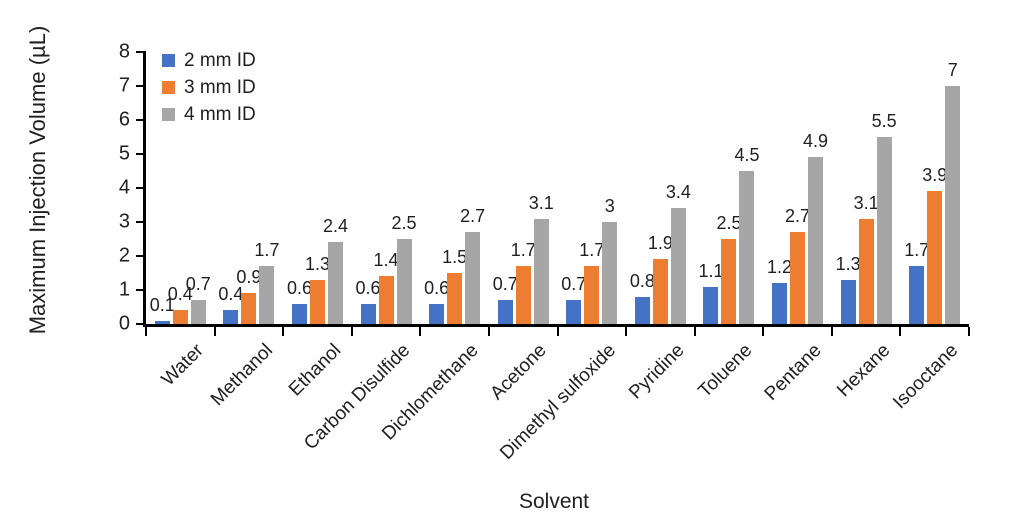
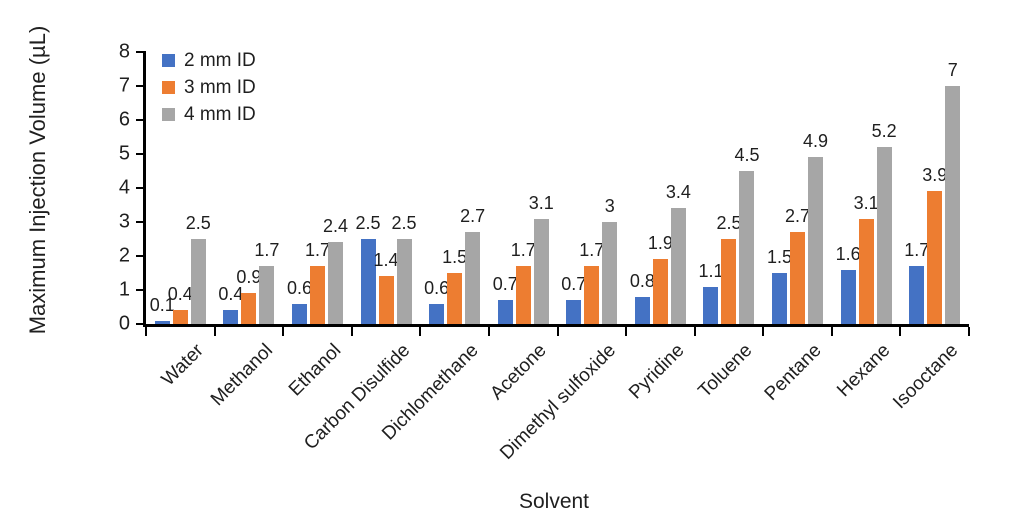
4 mm ID/Water: 0.7 -> 2.5
3 mm ID/Ethanol: 1.3 -> 1.7
2 mm ID/Carbon Disulfide: 0.6 -> 2.5
2 mm ID/Pentane: 1.2 -> 1.5
2 mm ID/Hexane: 1.3 -> 1.6
4 mm ID/Hexane: 5.5 -> 5.2
